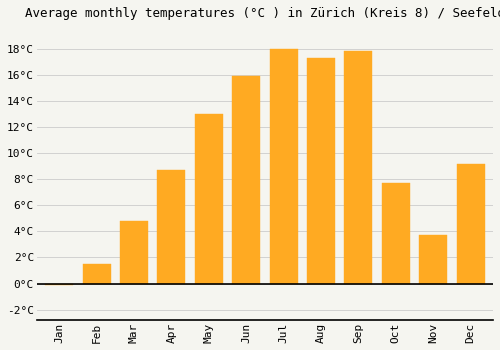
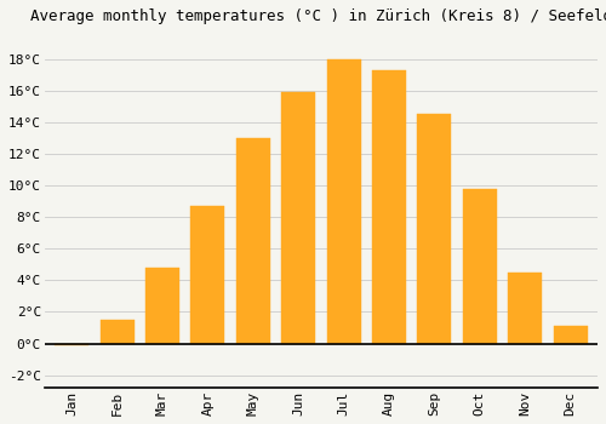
Sep: 17.8°C -> 14.5°C
Oct: 7.7°C -> 9.8°C
Nov: 3.7°C -> 4.5°C
Dec: 9.2°C -> 1.1°C
